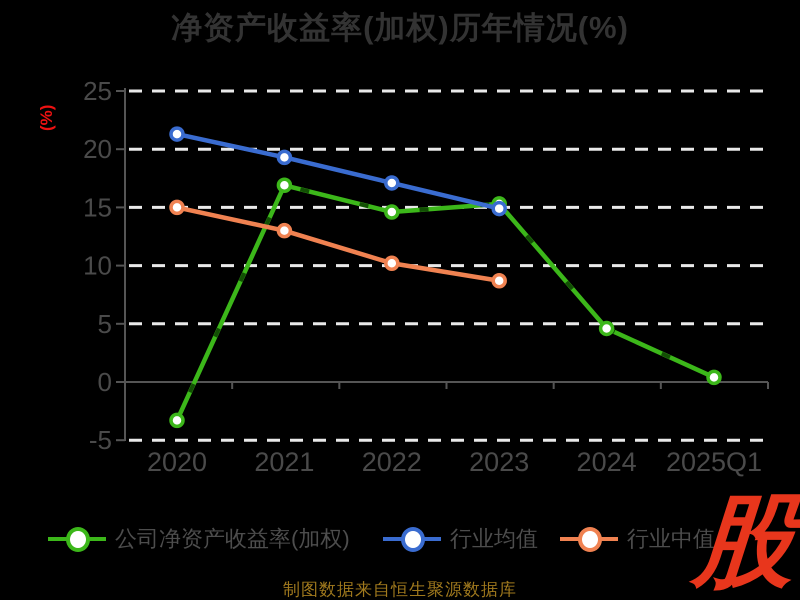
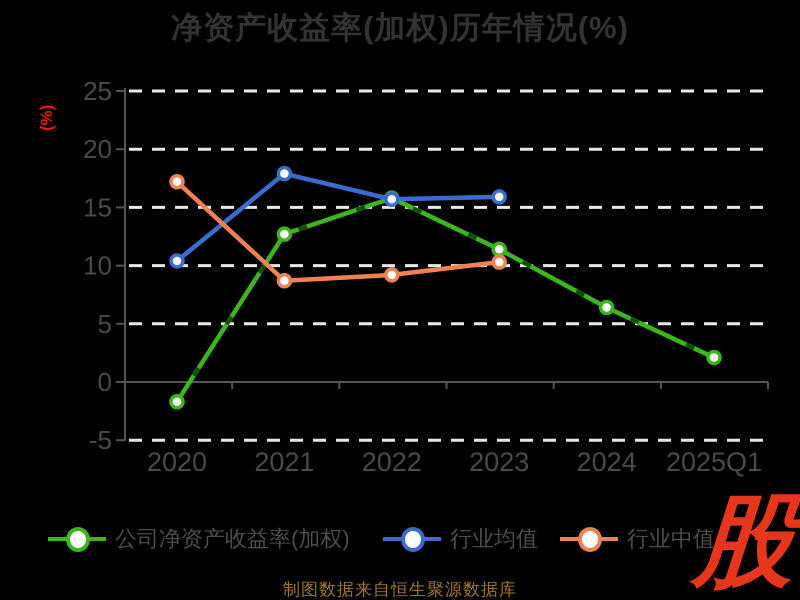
公司净资产收益率(加权)/2020: -3.3 -> -1.7
行业均值/2020: 21.3 -> 10.4
行业中值/2020: 15.0 -> 17.2
公司净资产收益率(加权)/2021: 16.9 -> 12.7
行业均值/2021: 19.3 -> 17.9
行业中值/2021: 13.0 -> 8.7
公司净资产收益率(加权)/2022: 14.6 -> 15.8
行业均值/2022: 17.1 -> 15.7
行业中值/2022: 10.2 -> 9.2
公司净资产收益率(加权)/2023: 15.3 -> 11.4
行业均值/2023: 14.9 -> 15.9
行业中值/2023: 8.7 -> 10.3
公司净资产收益率(加权)/2024: 4.6 -> 6.4
公司净资产收益率(加权)/2025Q1: 0.4 -> 2.1
